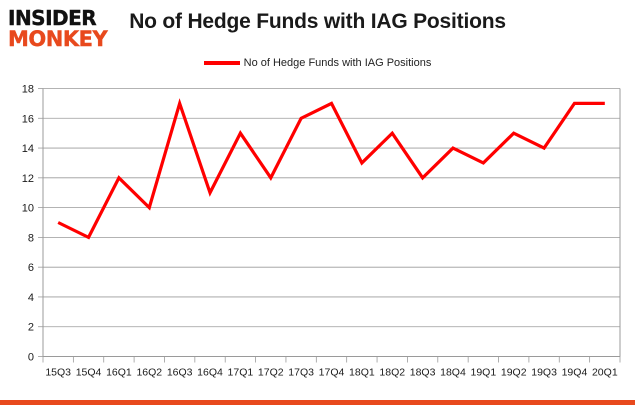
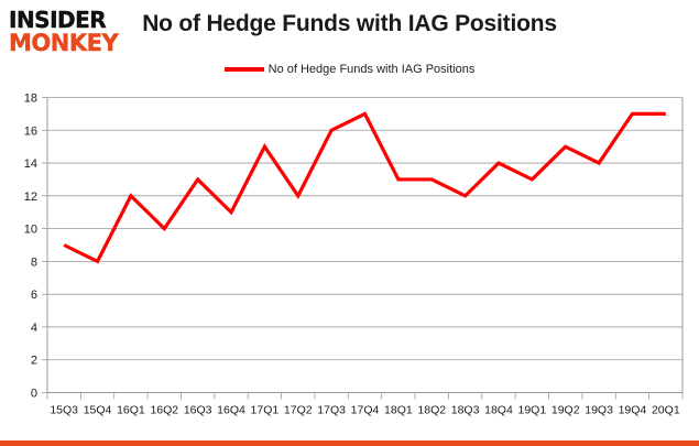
16Q3: 17 -> 13
18Q2: 15 -> 13
